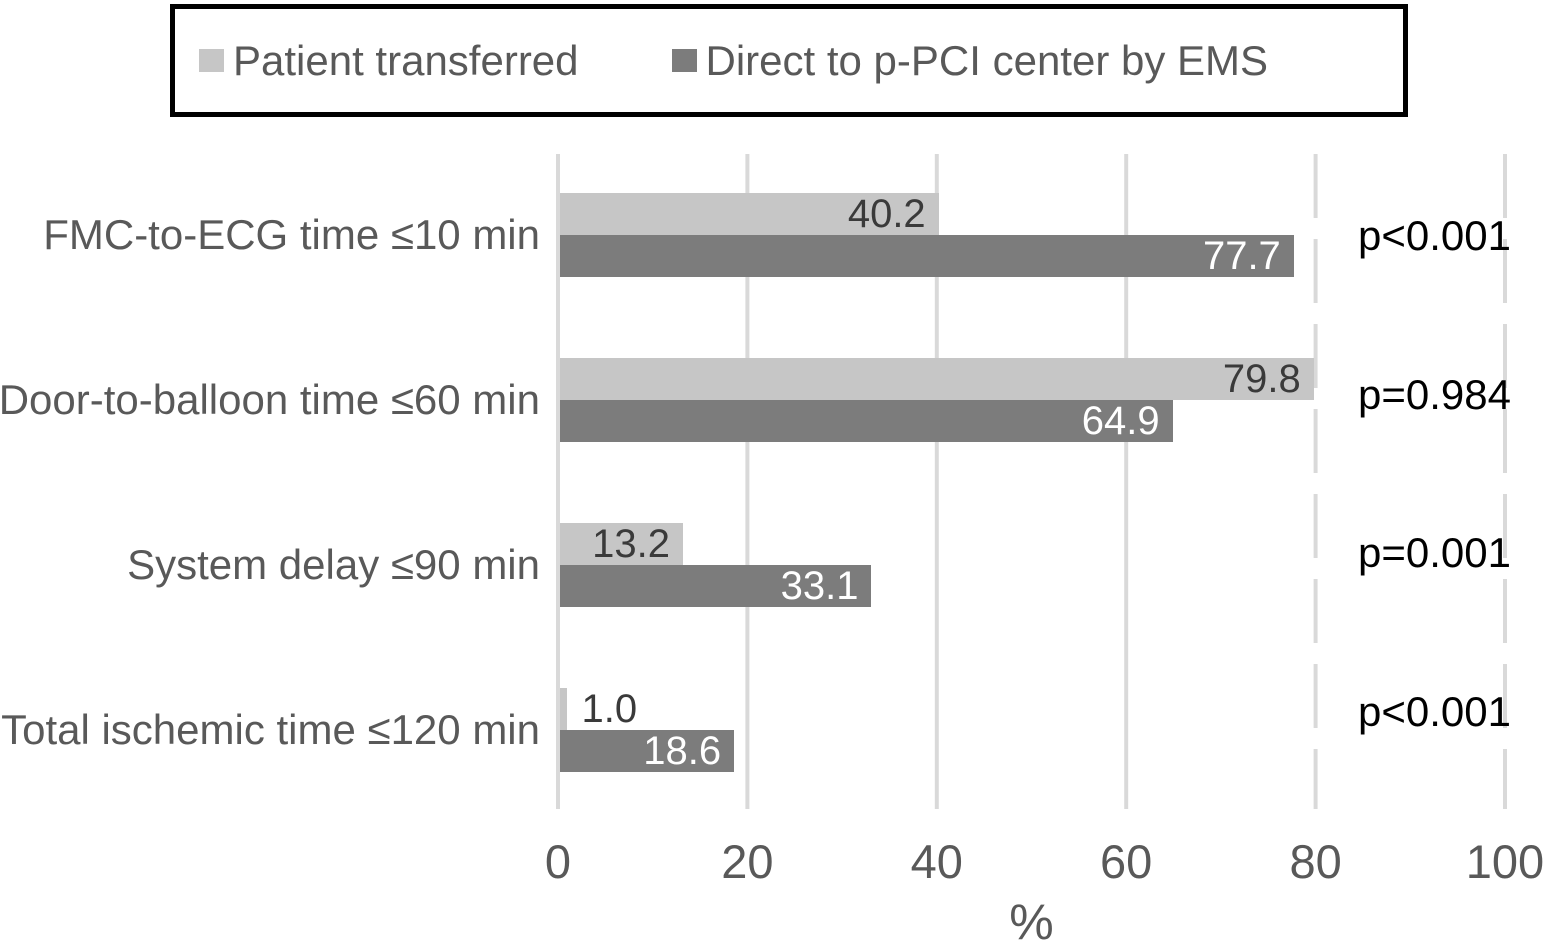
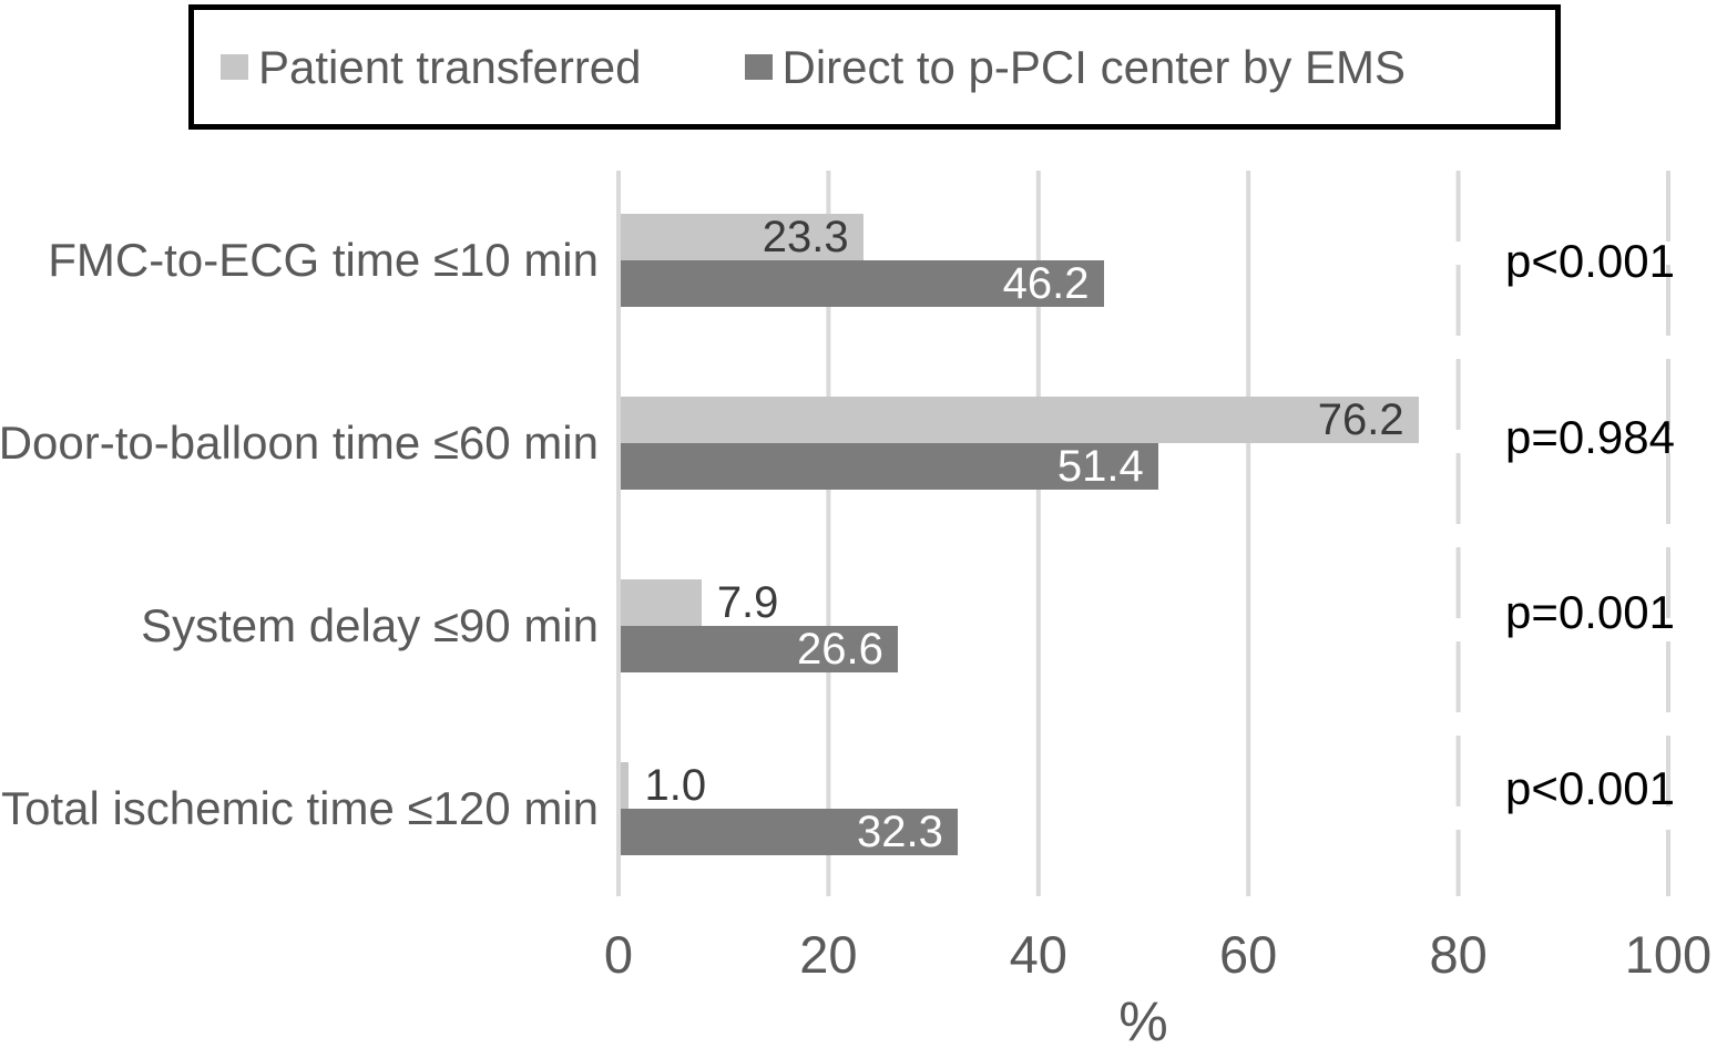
Patient transferred/FMC-to-ECG time ≤10 min: 40.2 -> 23.3
Direct to p-PCI center by EMS/FMC-to-ECG time ≤10 min: 77.7 -> 46.2
Patient transferred/Door-to-balloon time ≤60 min: 79.8 -> 76.2
Direct to p-PCI center by EMS/Door-to-balloon time ≤60 min: 64.9 -> 51.4
Patient transferred/System delay ≤90 min: 13.2 -> 7.9
Direct to p-PCI center by EMS/System delay ≤90 min: 33.1 -> 26.6
Direct to p-PCI center by EMS/Total ischemic time ≤120 min: 18.6 -> 32.3
